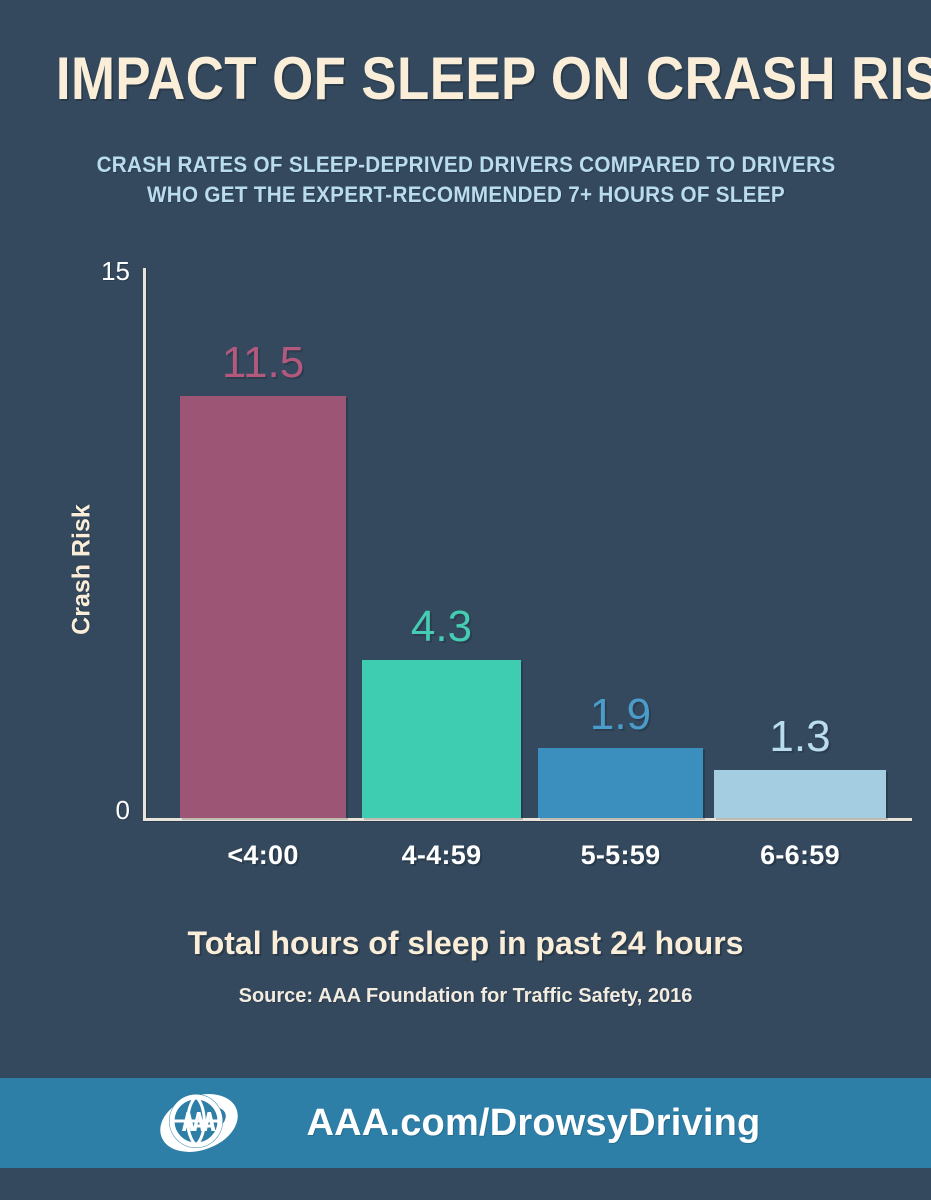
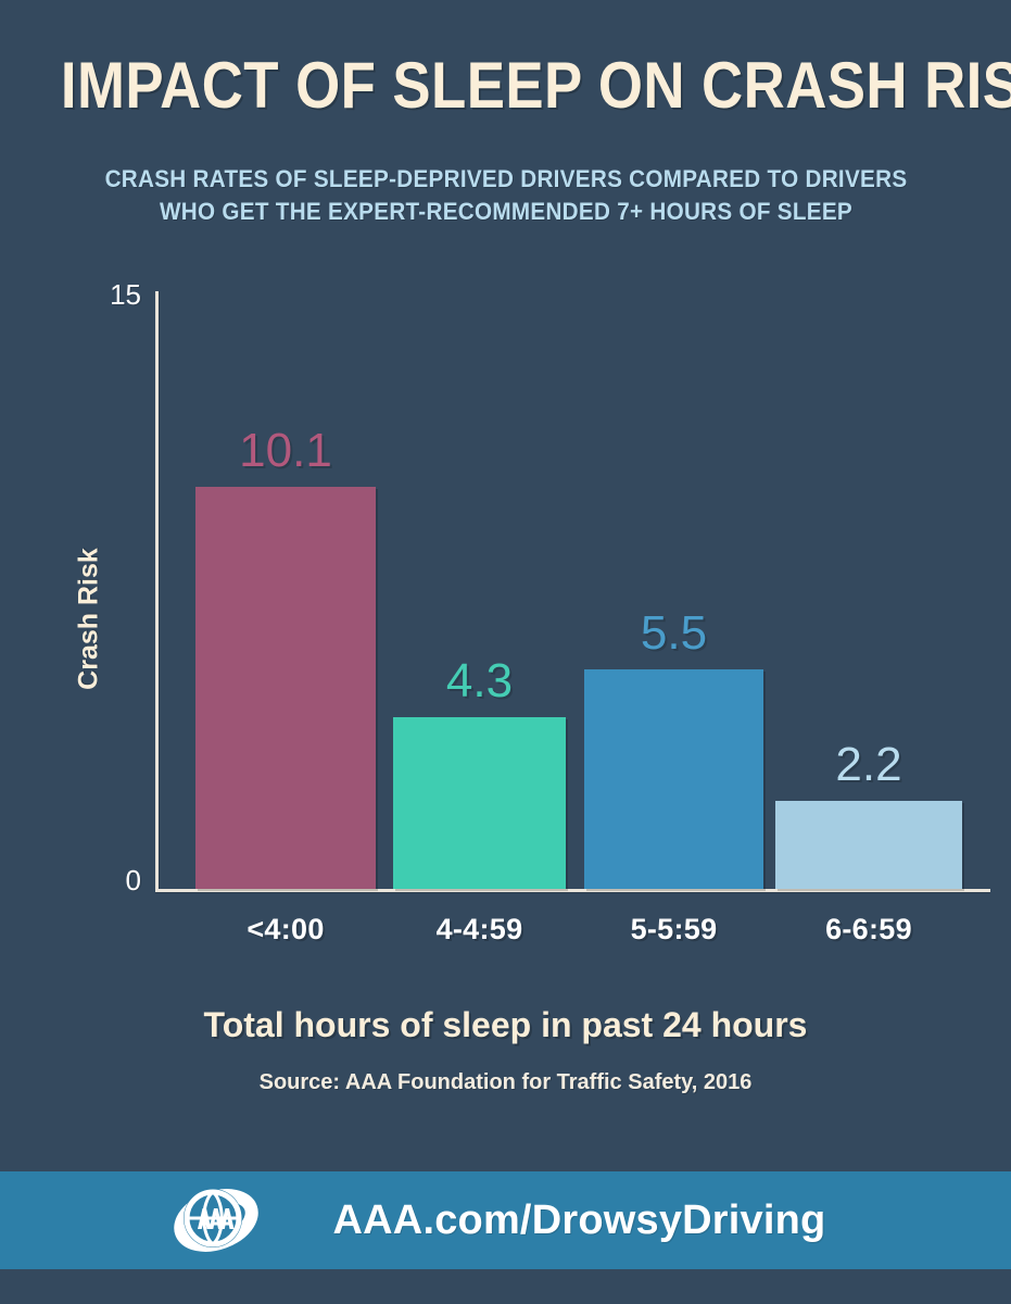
<4:00: 11.5 -> 10.1
5-5:59: 1.9 -> 5.5
6-6:59: 1.3 -> 2.2
